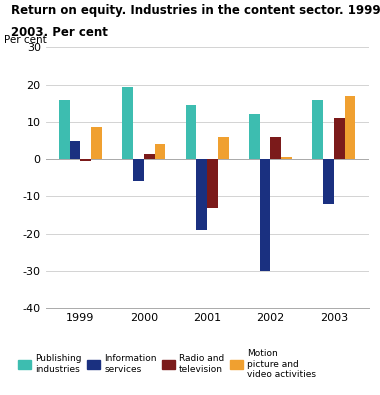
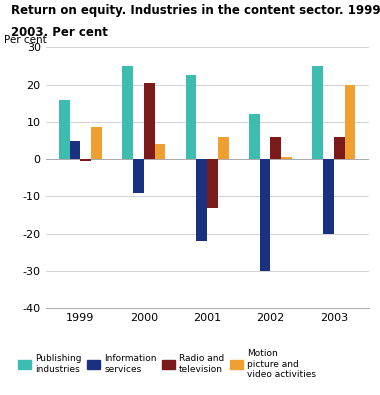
Publishing industries/2000: 19.5 -> 25.0
Information services/2000: -6 -> -9
Radio and television/2000: 1.5 -> 20.5
Publishing industries/2001: 14.5 -> 22.5
Information services/2001: -19 -> -22
Publishing industries/2003: 16.0 -> 25.0
Information services/2003: -12 -> -20
Radio and television/2003: 11.0 -> 6.0
Motion picture and video activities/2003: 17.0 -> 20.0
